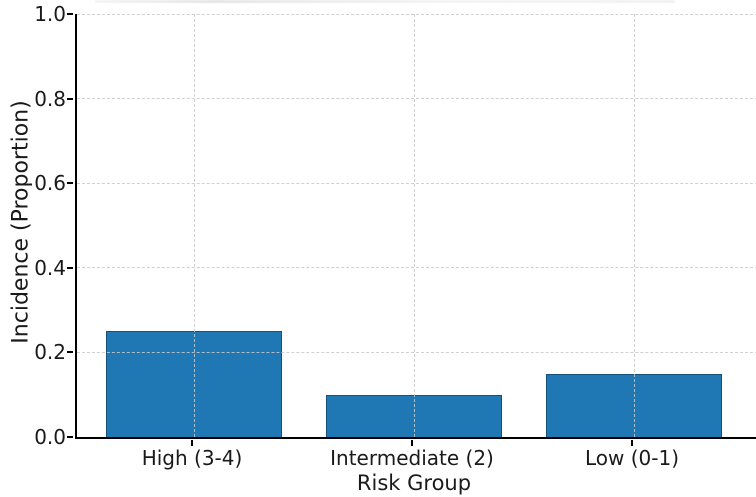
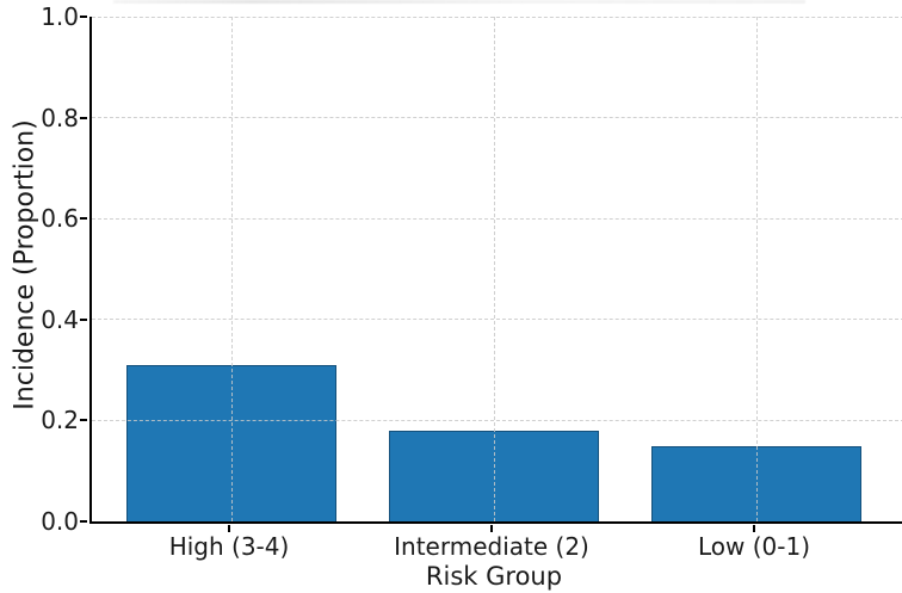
High (3-4): 0.25 -> 0.31
Intermediate (2): 0.10 -> 0.18
